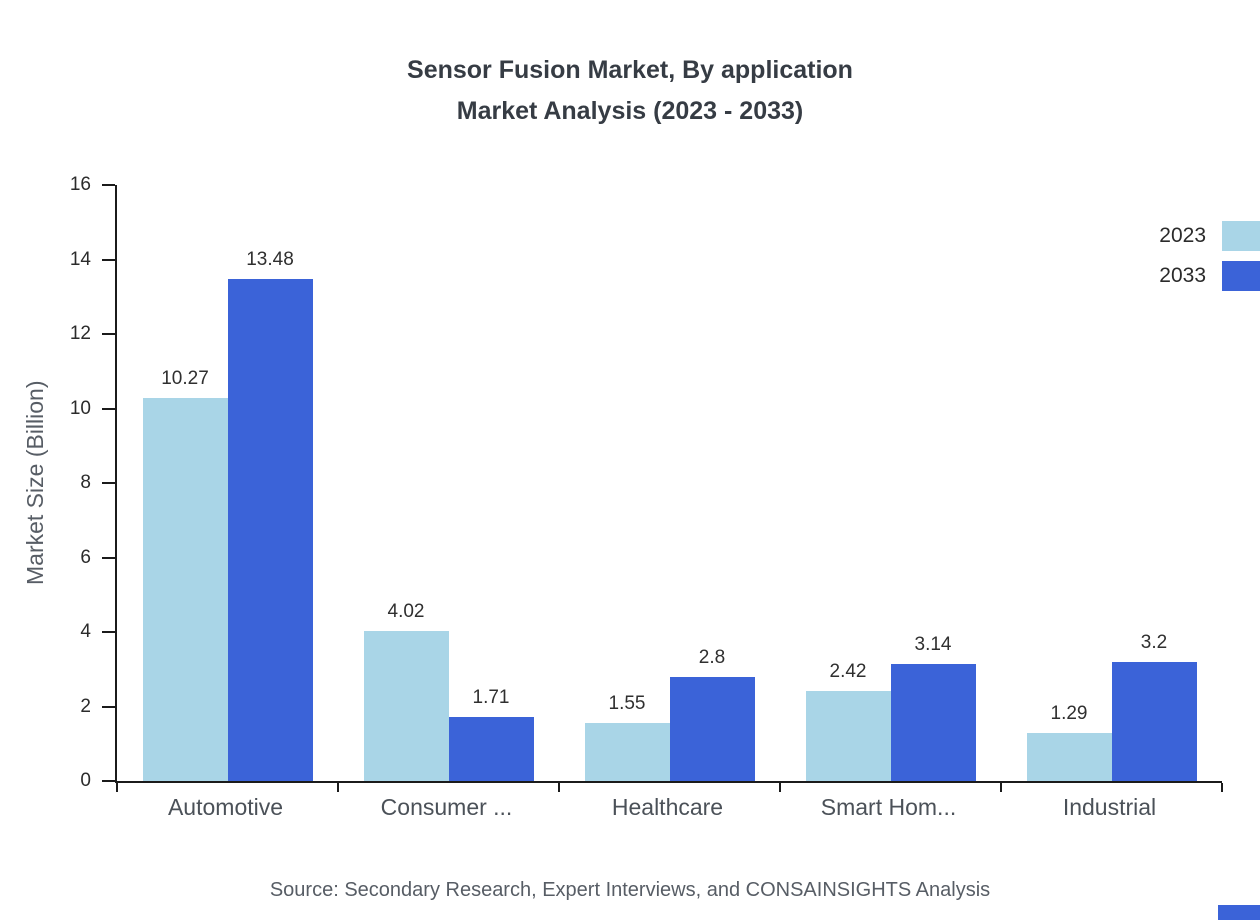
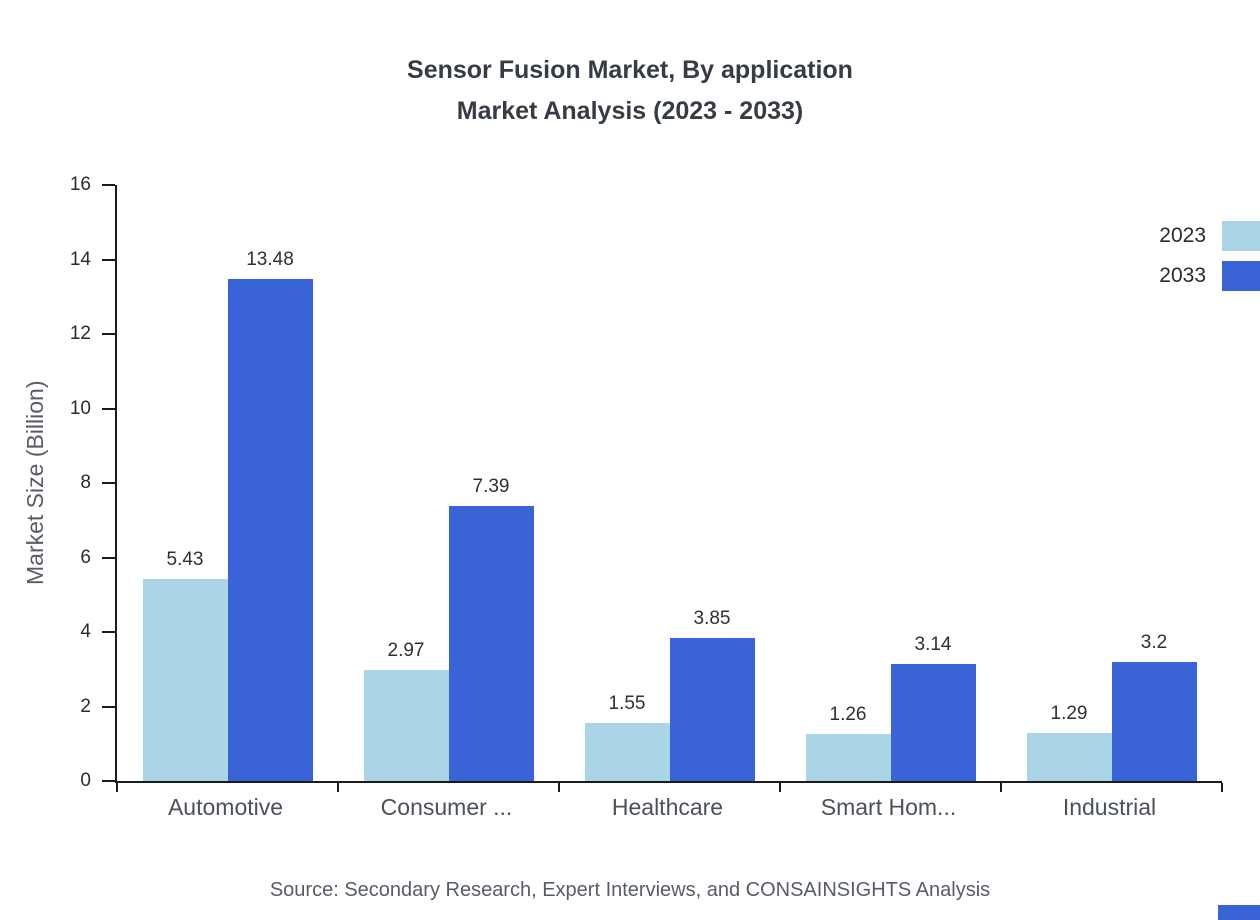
2023/Automotive: 10.27 -> 5.43
2023/Consumer ...: 4.02 -> 2.97
2033/Consumer ...: 1.71 -> 7.39
2033/Healthcare: 2.8 -> 3.85
2023/Smart Hom...: 2.42 -> 1.26
